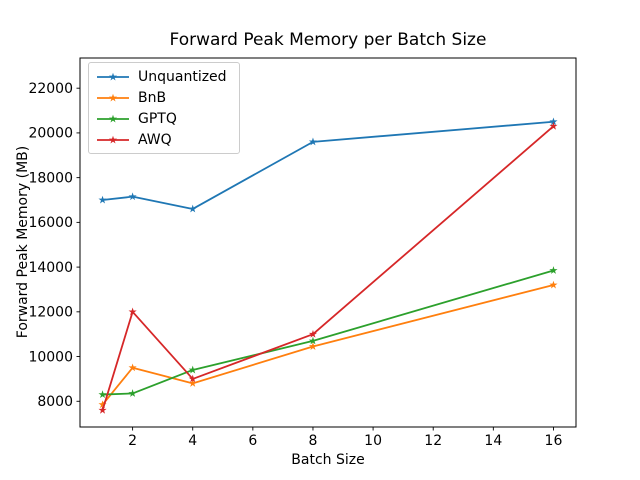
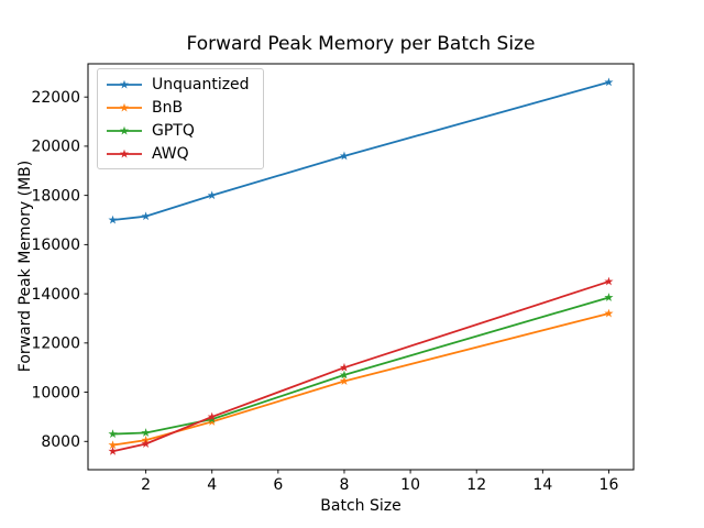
BnB/2: 9500 -> 8000
AWQ/2: 12000 -> 7900
Unquantized/4: 16600 -> 18000
GPTQ/4: 9400 -> 8900
Unquantized/16: 20500 -> 22600
AWQ/16: 20300 -> 14500
